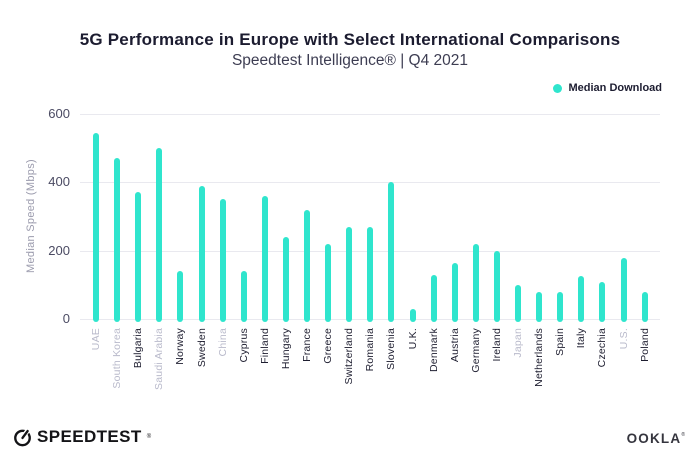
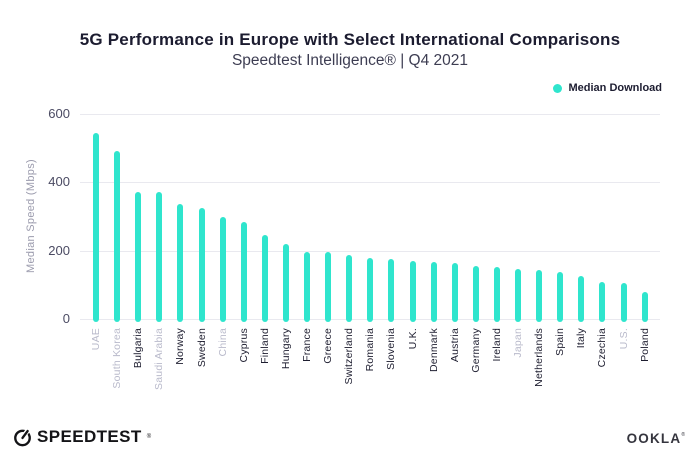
South Korea: 470 -> 490
Saudi Arabia: 500 -> 370
Norway: 140 -> 340
Sweden: 390 -> 320
China: 350 -> 300
Cyprus: 140 -> 280
Finland: 360 -> 250
Hungary: 240 -> 220
France: 320 -> 200
Greece: 220 -> 200
Switzerland: 270 -> 190
Romania: 270 -> 180
Slovenia: 400 -> 180
U.K.: 30 -> 170
Denmark: 130 -> 170
Germany: 220 -> 160
Ireland: 200 -> 150
Japan: 100 -> 140
Netherlands: 80 -> 140
Spain: 80 -> 140
U.S.: 180 -> 100
